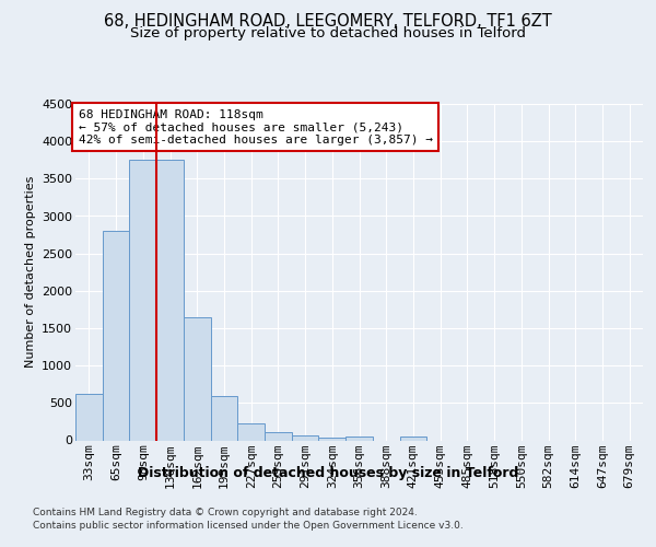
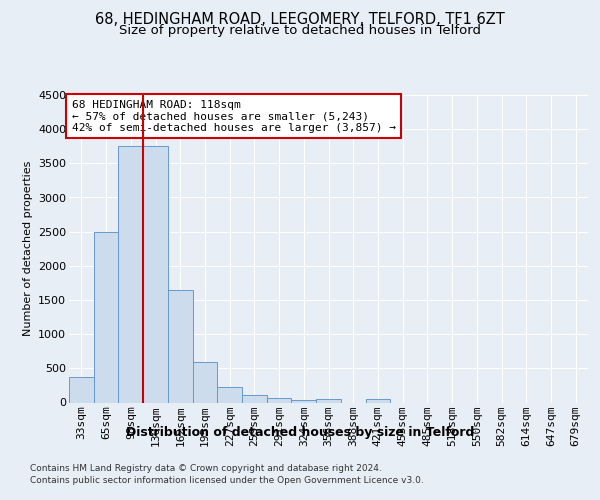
33sqm: 620 -> 380
65sqm: 2800 -> 2500
